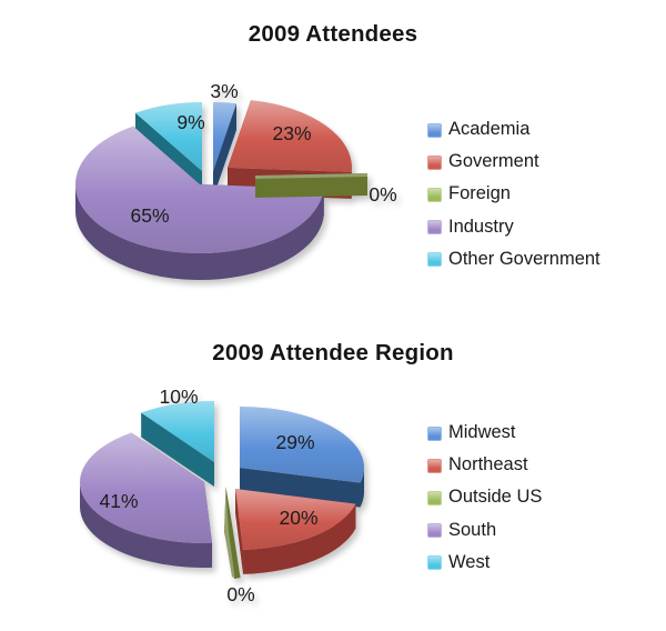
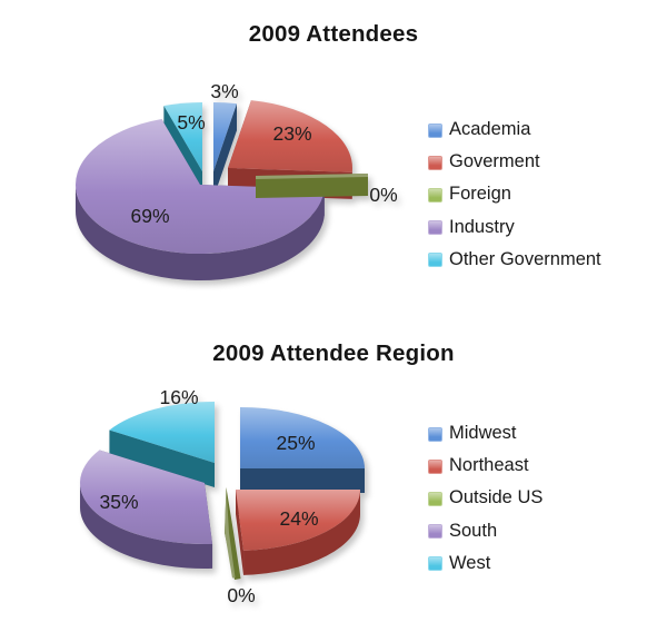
2009 Attendees/Industry: 65% -> 69%
2009 Attendees/Other Government: 9% -> 5%
2009 Attendee Region/Midwest: 29% -> 25%
2009 Attendee Region/Northeast: 20% -> 24%
2009 Attendee Region/South: 41% -> 35%
2009 Attendee Region/West: 10% -> 16%
